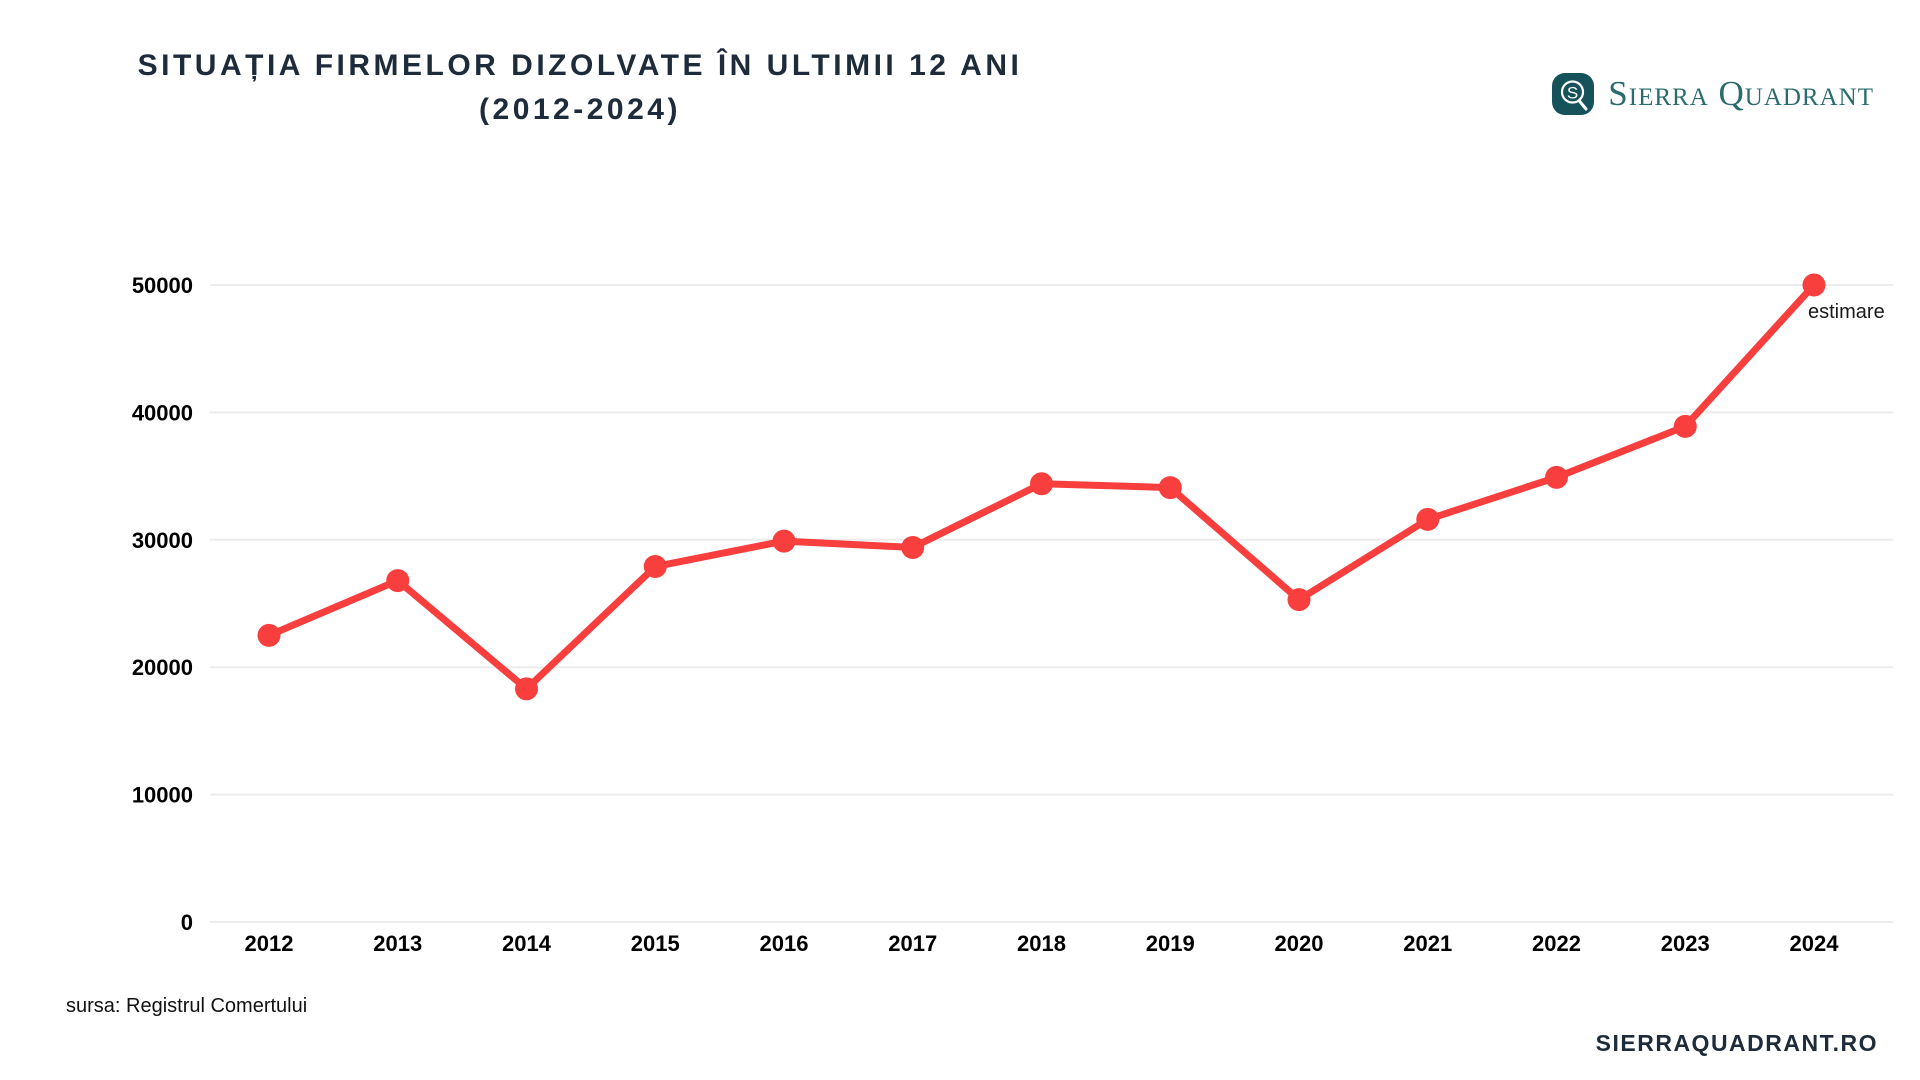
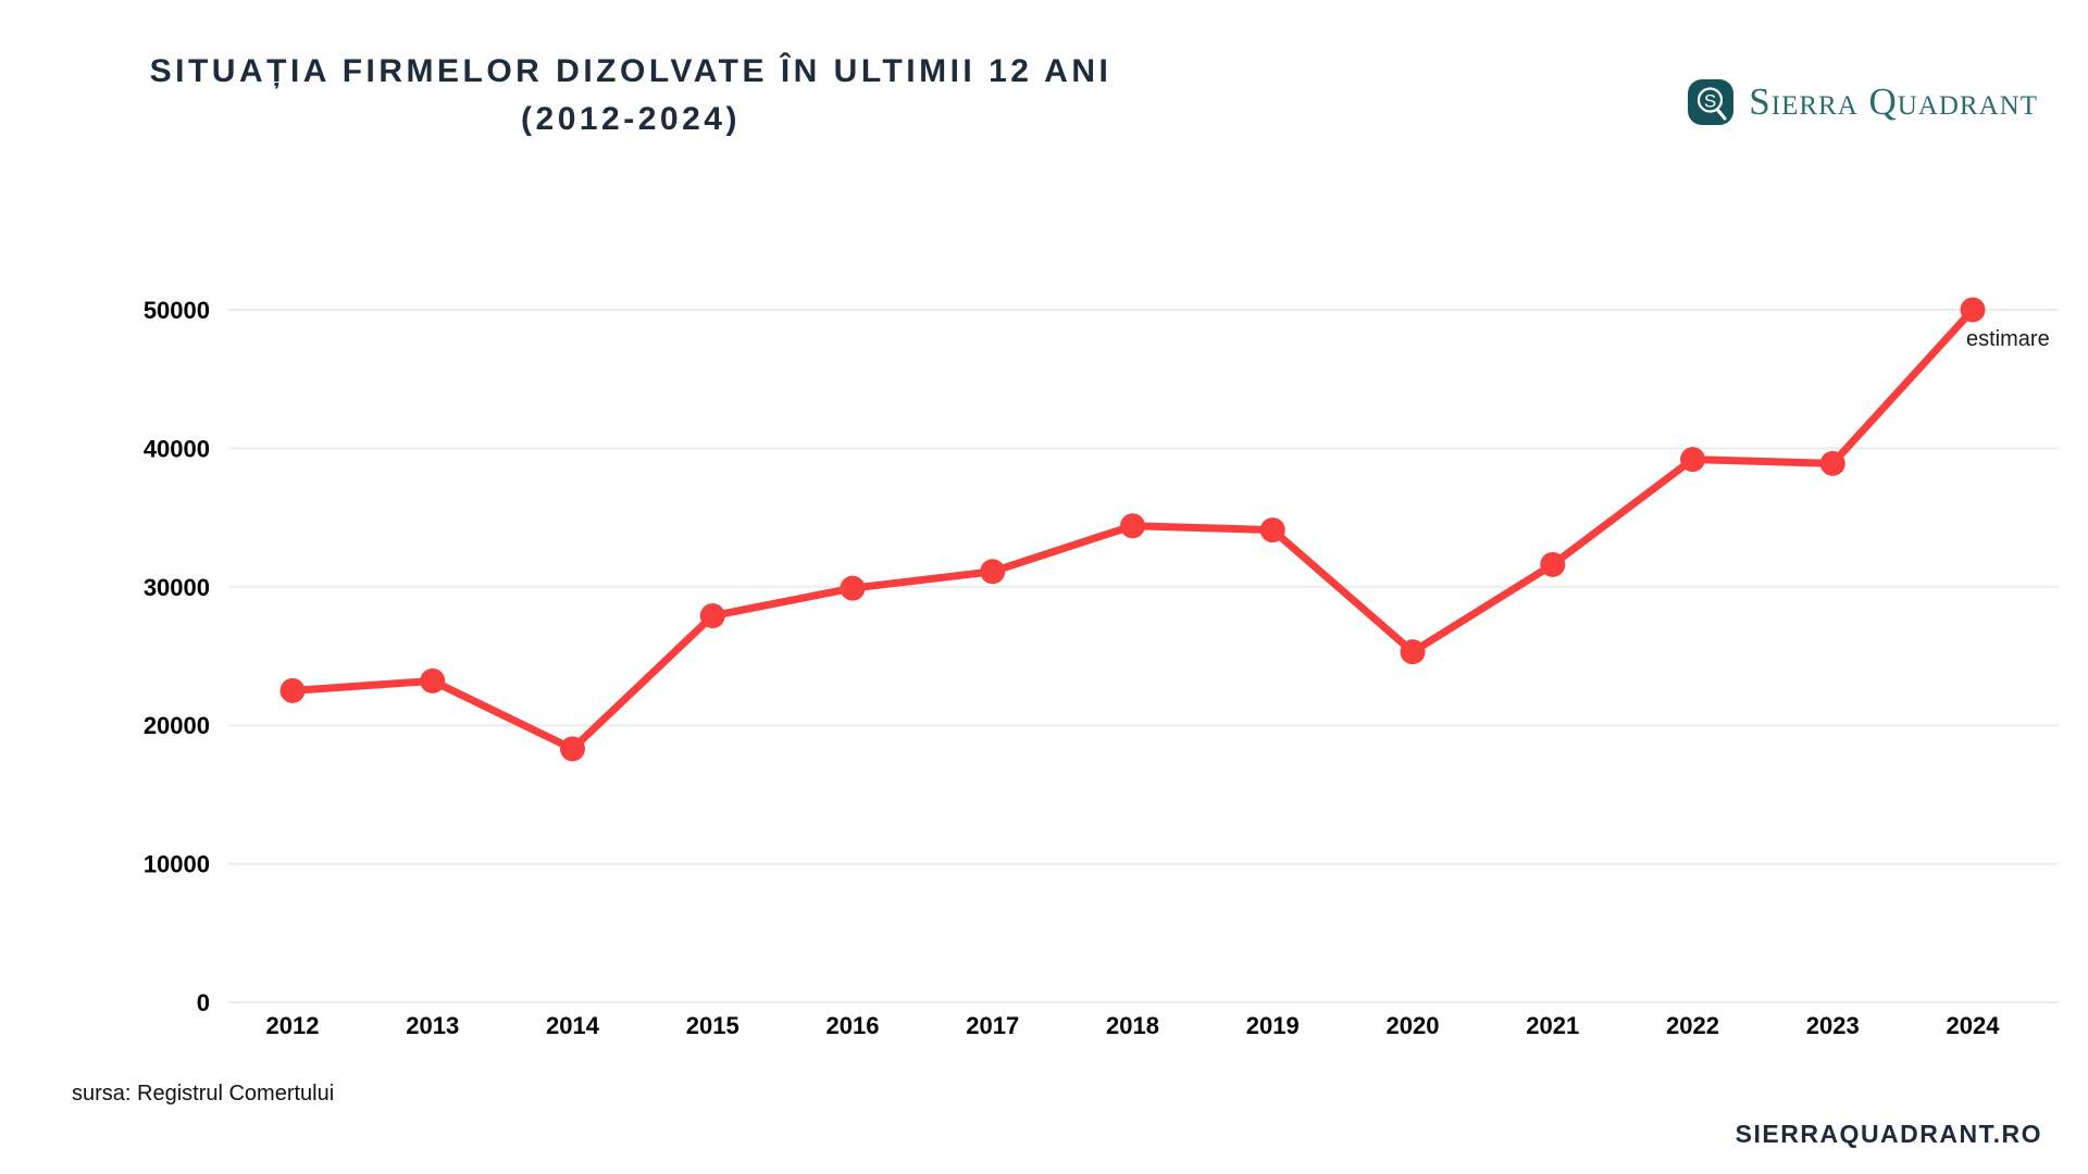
2013: 26800 -> 23200
2017: 29400 -> 31100
2022: 34900 -> 39200
